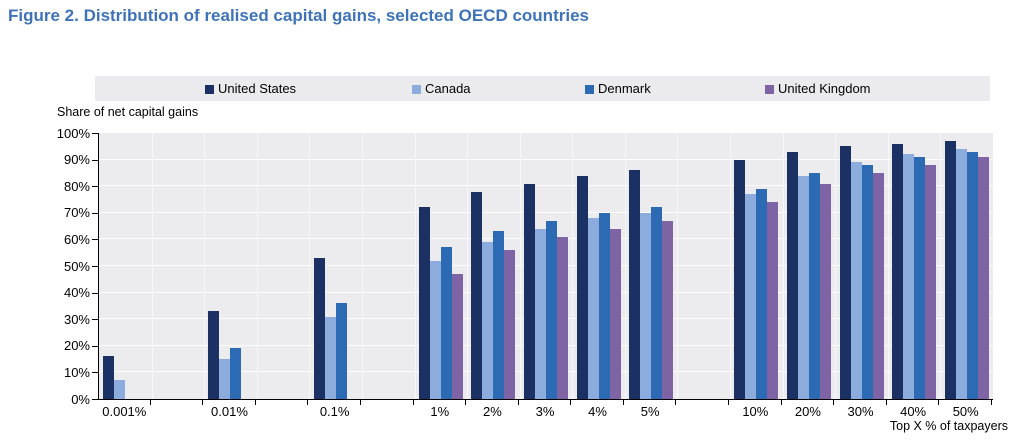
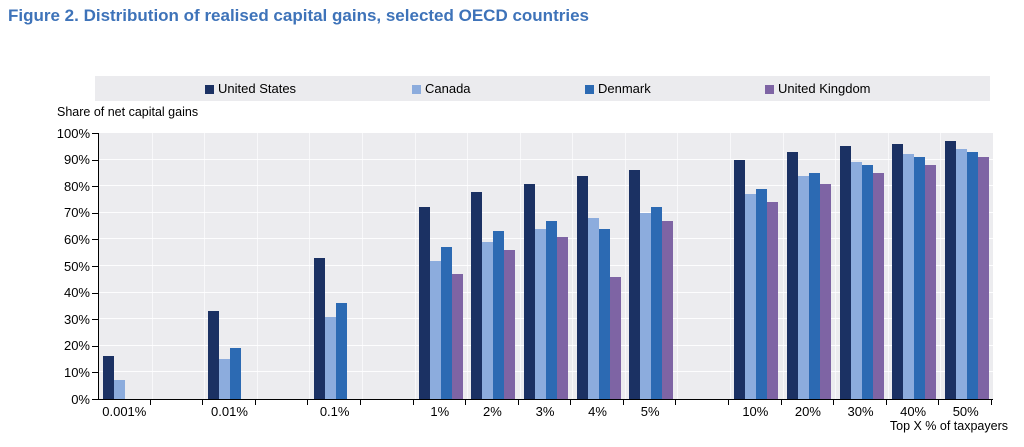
Denmark/4%: 70% -> 64%
United Kingdom/4%: 64% -> 46%
